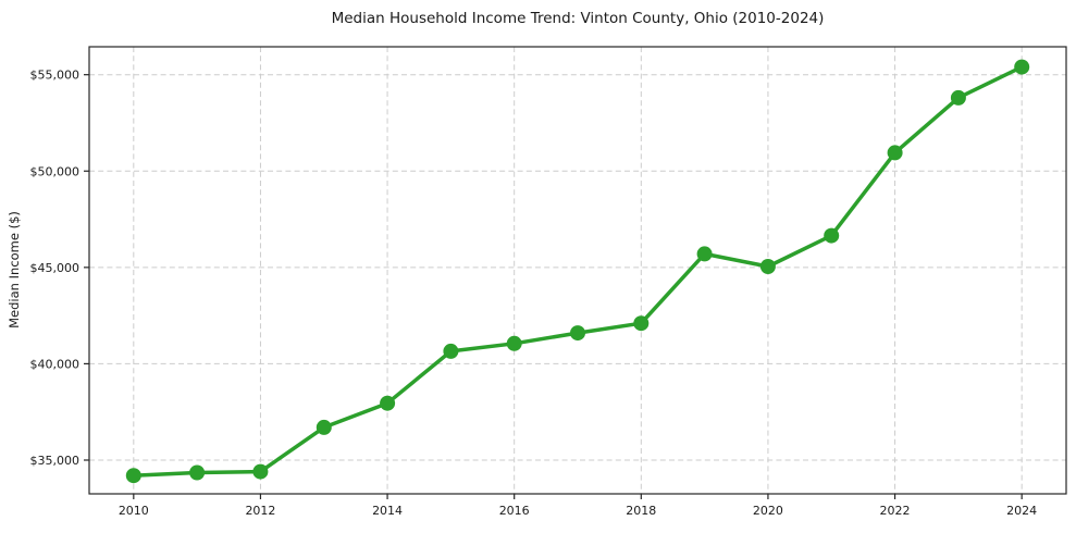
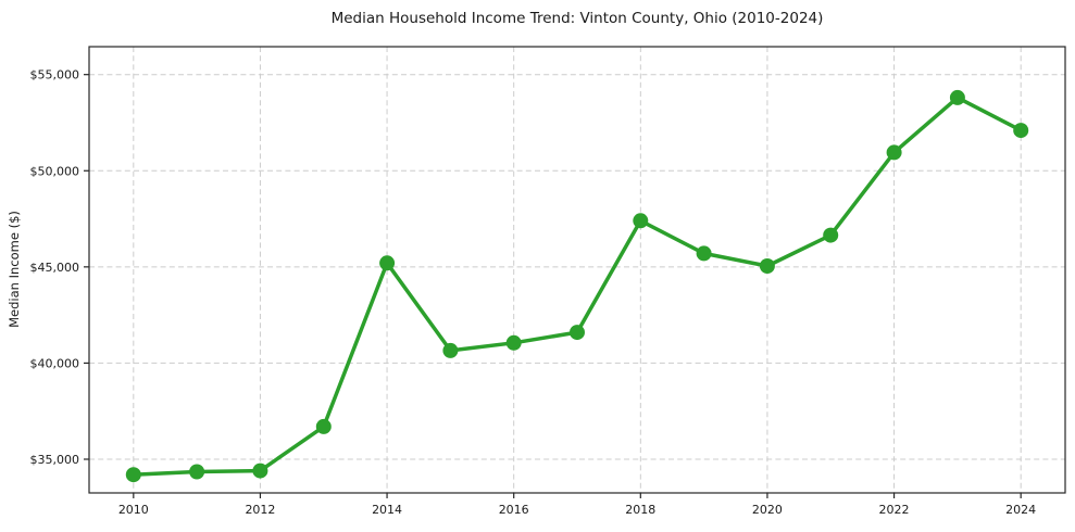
2014: $38000 -> $45200
2018: $42100 -> $47400
2024: $55400 -> $52100
